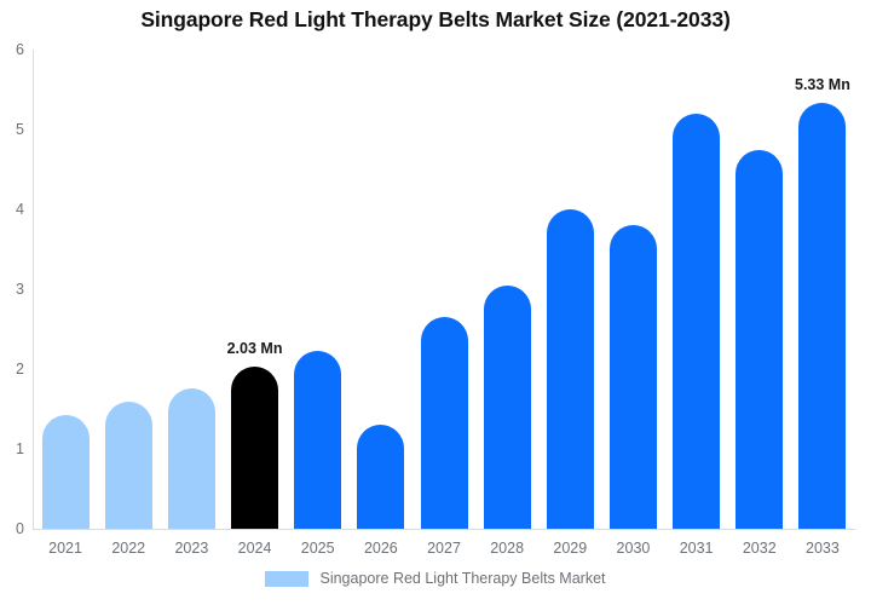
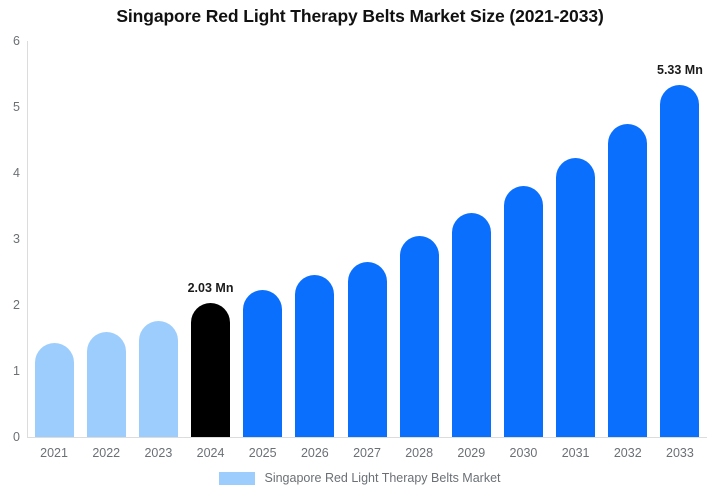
2026: 1.3 -> 2.5
2029: 4.0 -> 3.4
2031: 5.2 -> 4.2
